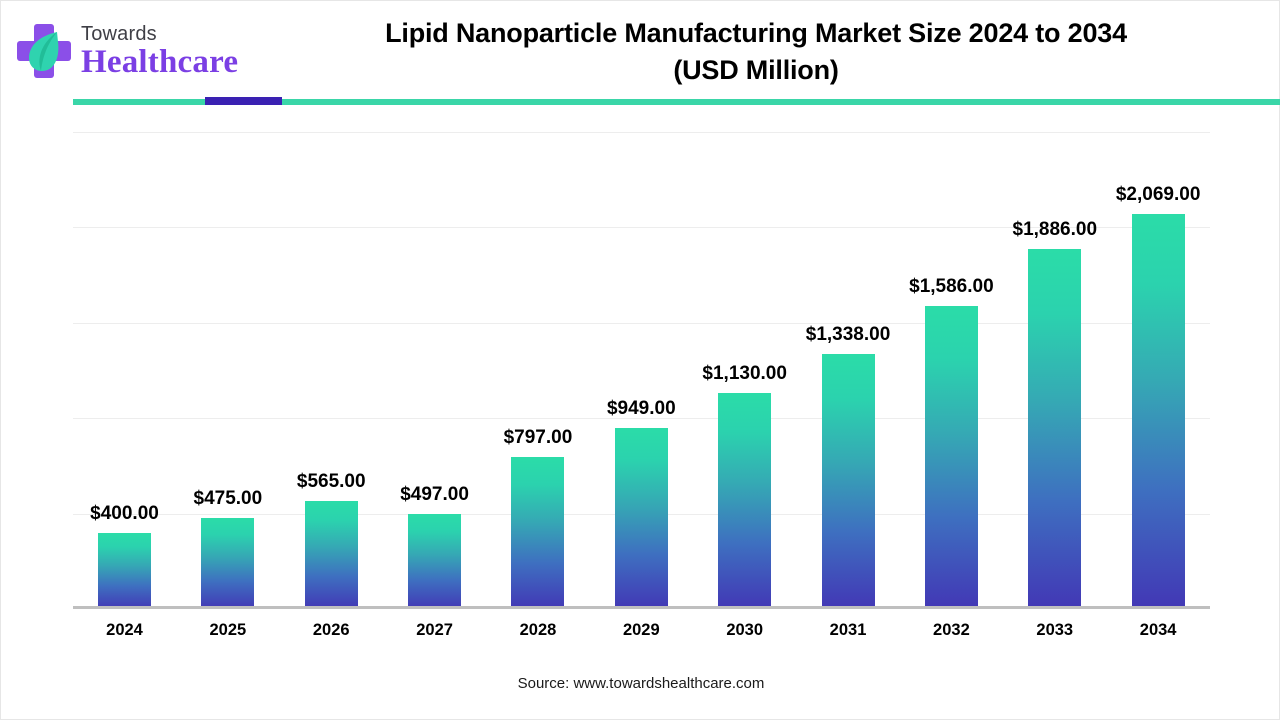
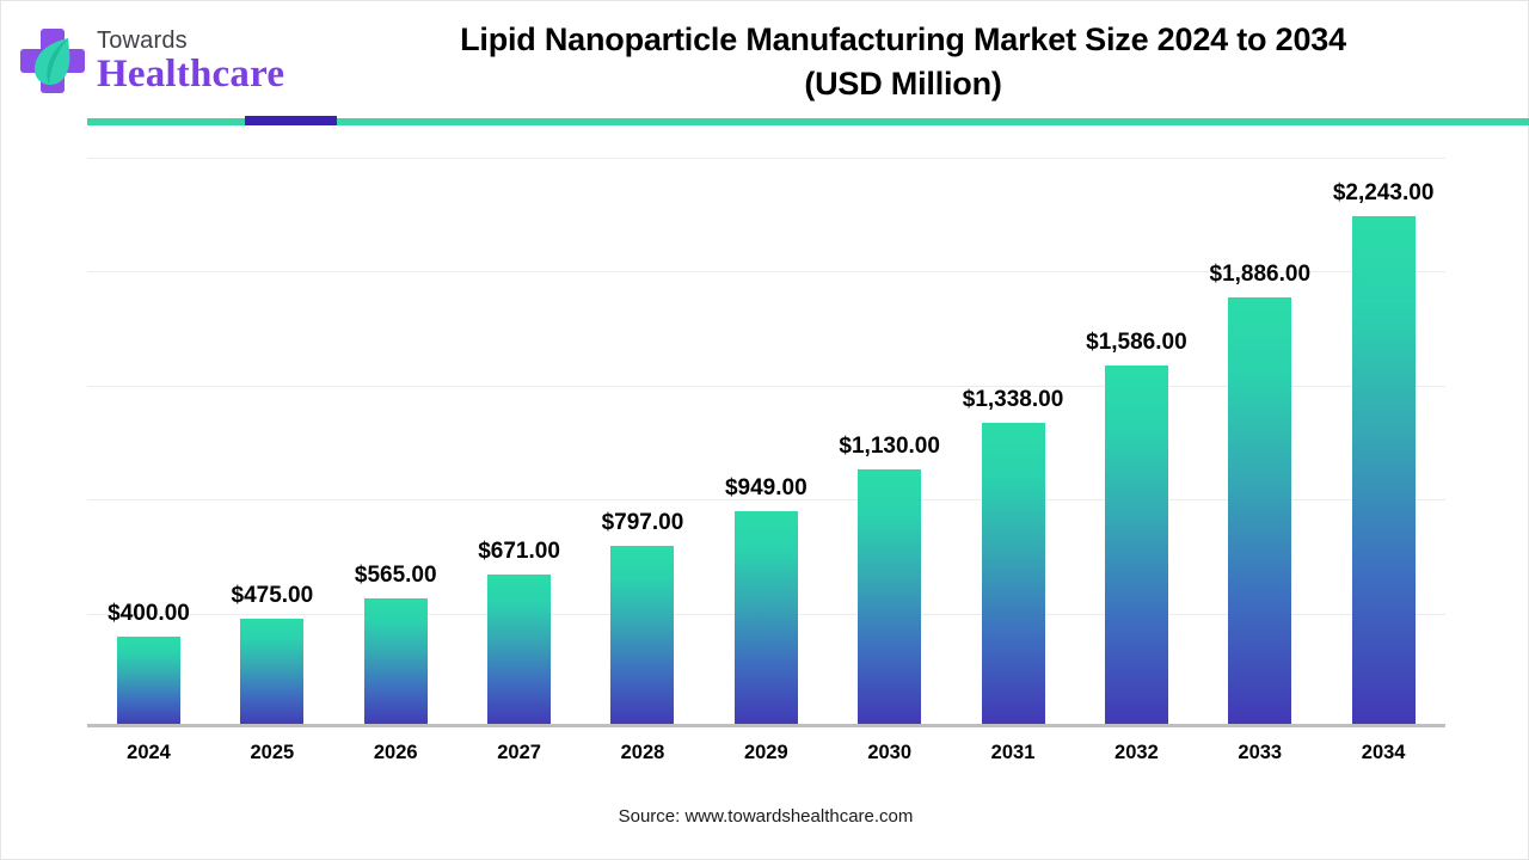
2027: $497.00 -> $671.00
2034: $2,069.00 -> $2,243.00
